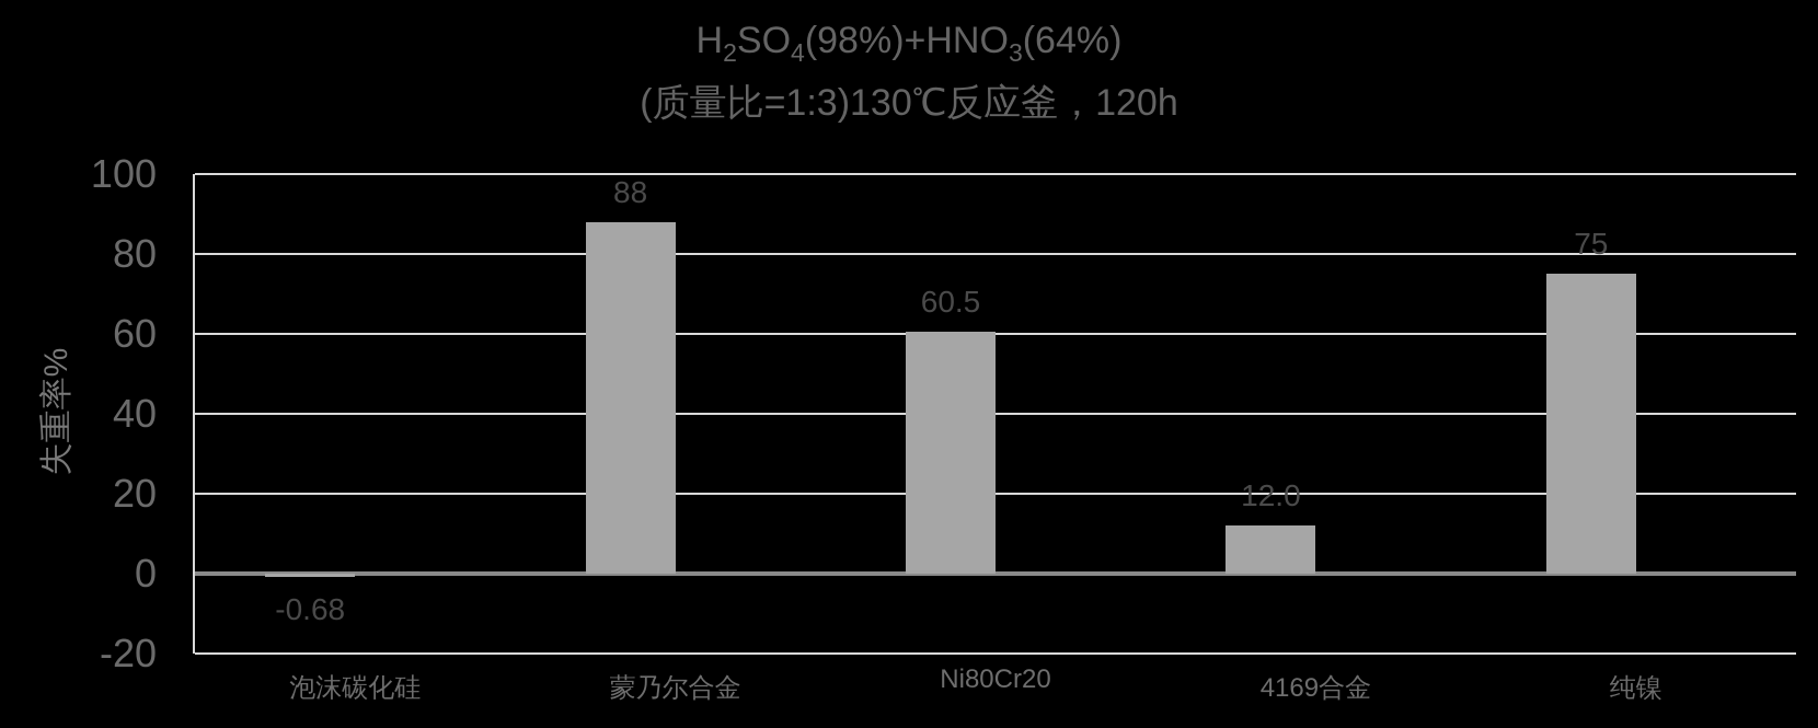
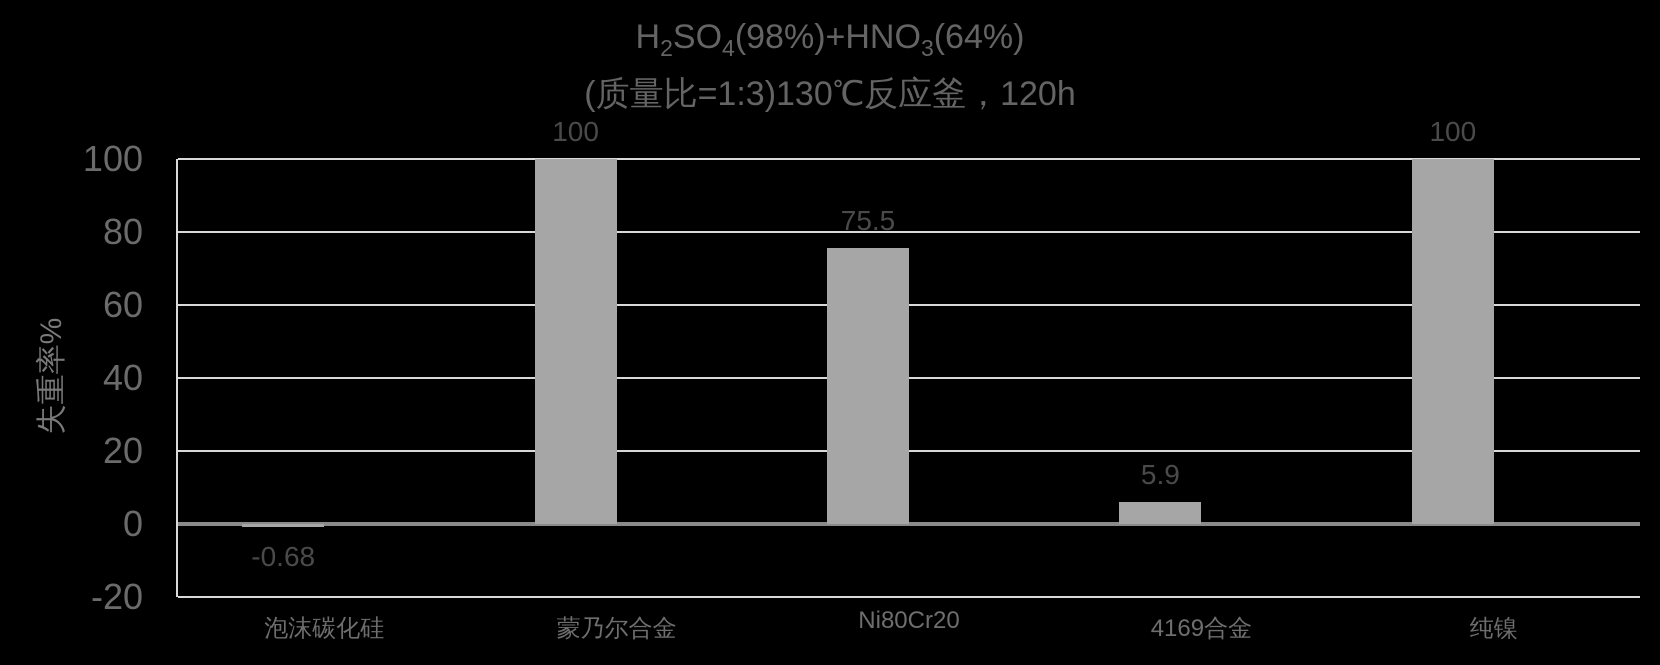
蒙乃尔合金: 88 -> 100
Ni80Cr20: 60.5 -> 75.5
4169合金: 12.0 -> 5.9
纯镍: 75 -> 100
